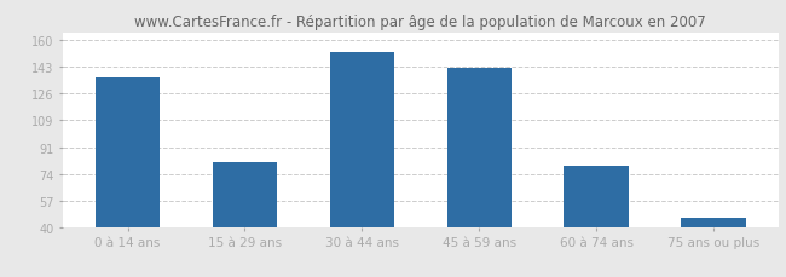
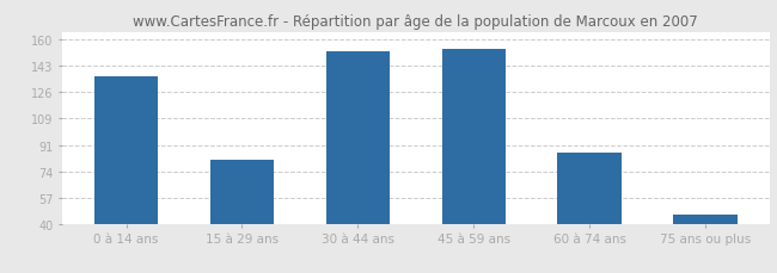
45 à 59 ans: 142 -> 154
60 à 74 ans: 79 -> 86
